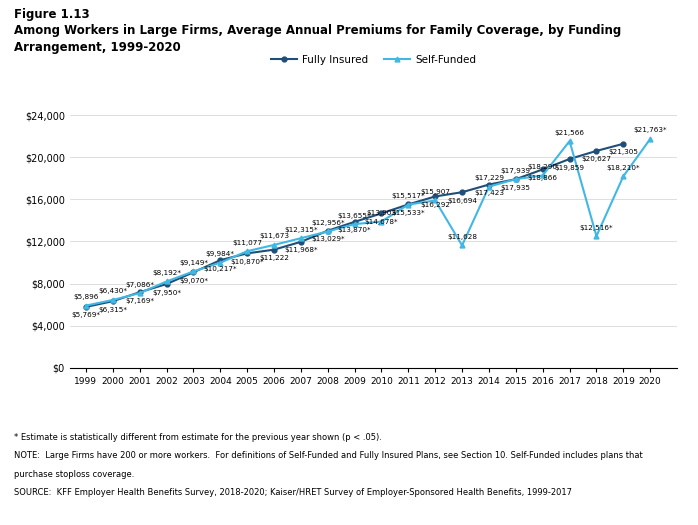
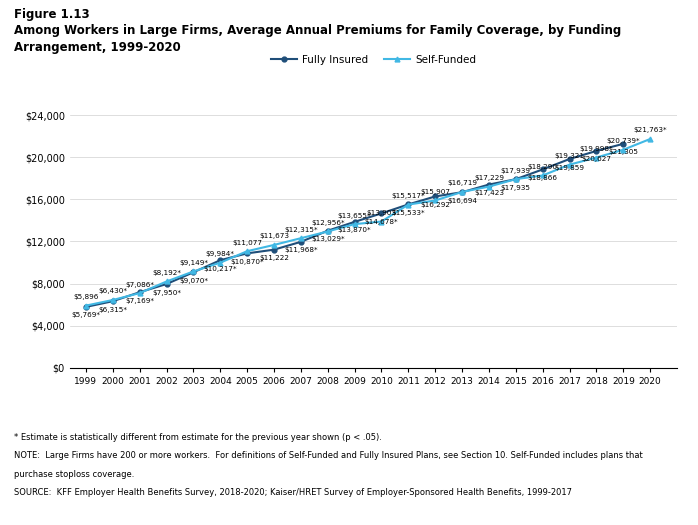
Self-Funded/2013: $11,628 -> $16,719
Self-Funded/2017: $21,566 -> $19,321
Self-Funded/2018: $12,516* -> $19,998*
Self-Funded/2019: $18,210* -> $20,739*
